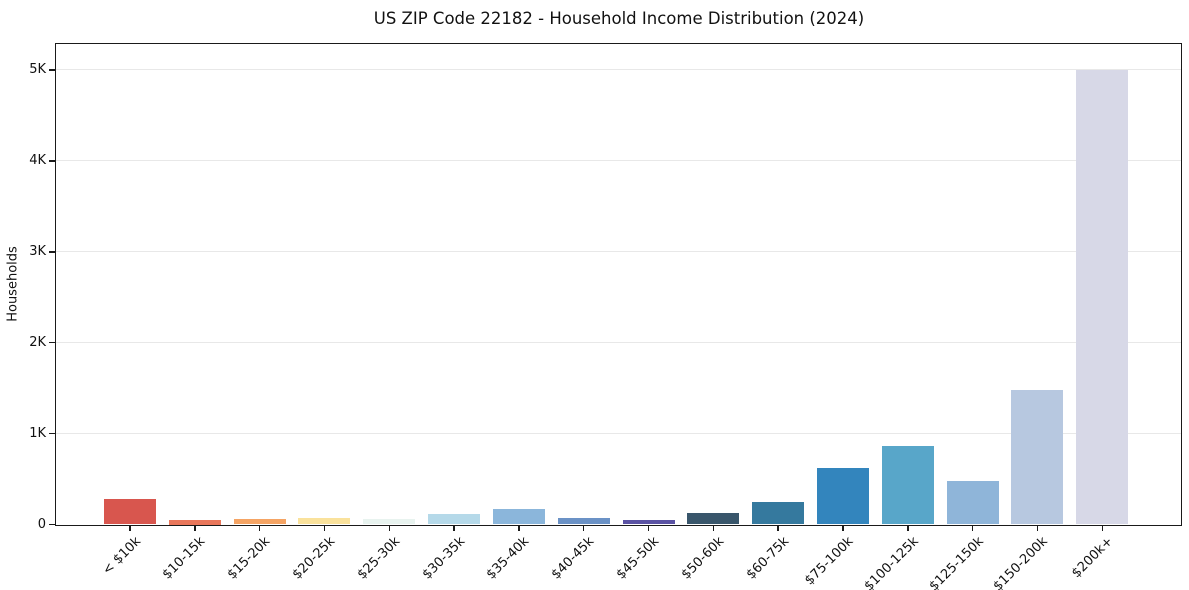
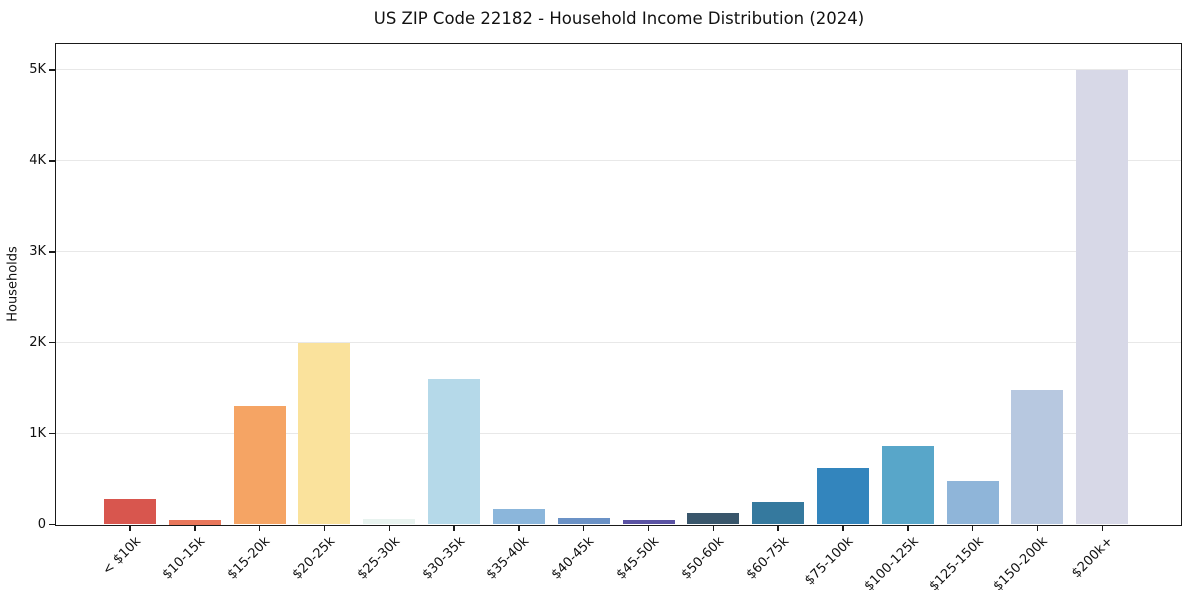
$15-20k: 0.1K -> 1.3K
$20-25k: 0.1K -> 2.0K
$30-35k: 0.1K -> 1.6K
